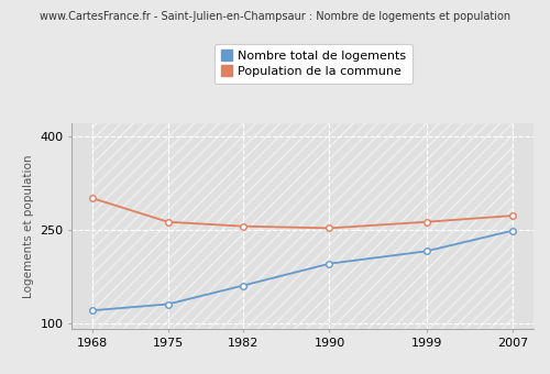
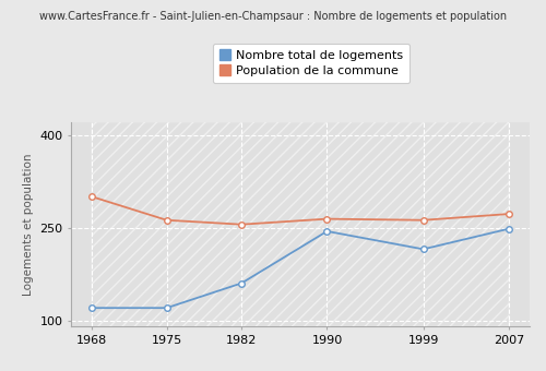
Nombre total de logements/1975: 130 -> 120
Nombre total de logements/1990: 195 -> 244
Population de la commune/1990: 252 -> 264
